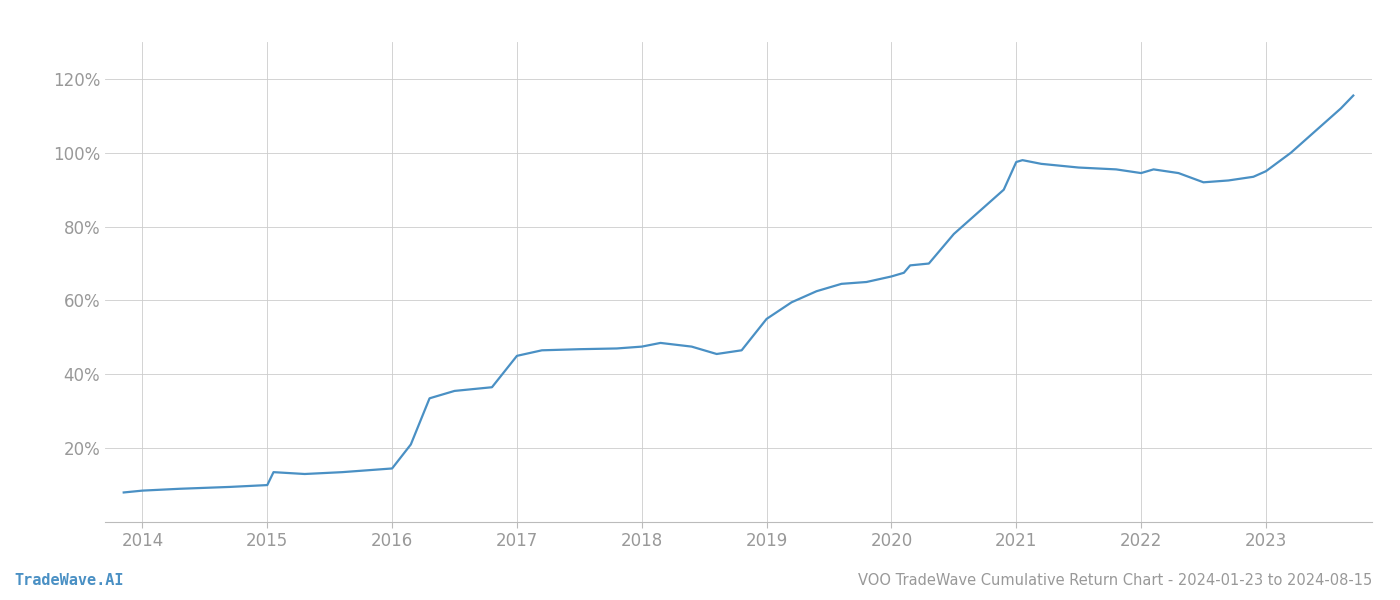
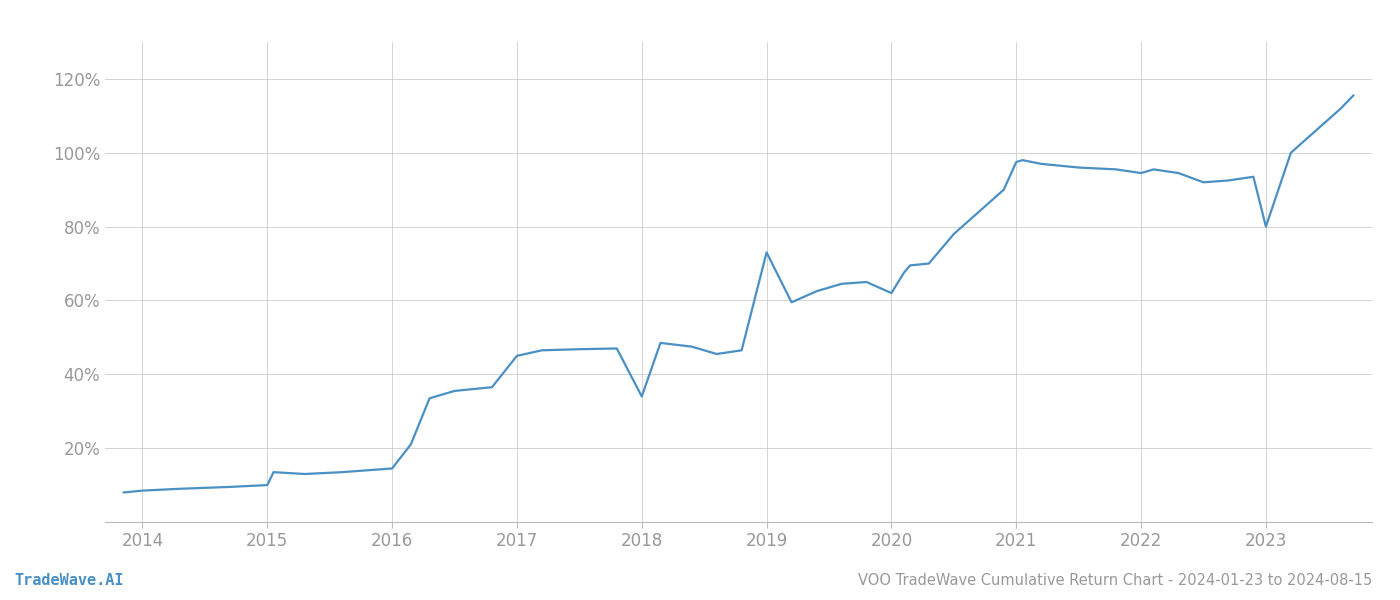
2018: 47.5% -> 34.0%
2019: 55.0% -> 73.0%
2020: 66.5% -> 62.0%
2023: 95.0% -> 80.0%
